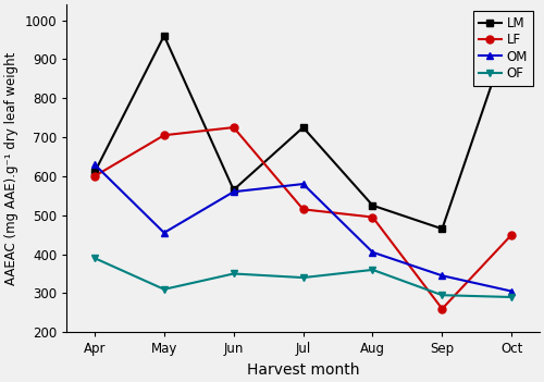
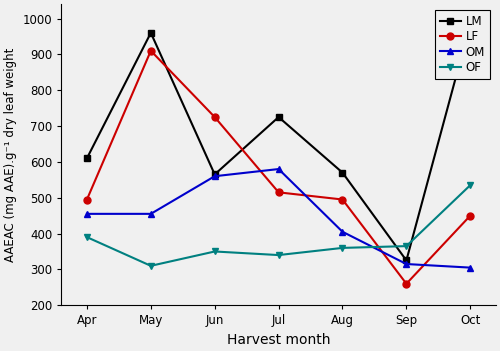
LF/Apr: 600 -> 495
OM/Apr: 630 -> 455
LF/May: 705 -> 910
LM/Aug: 525 -> 570
LM/Sep: 465 -> 325
OM/Sep: 345 -> 315
OF/Sep: 295 -> 365
OF/Oct: 290 -> 535
